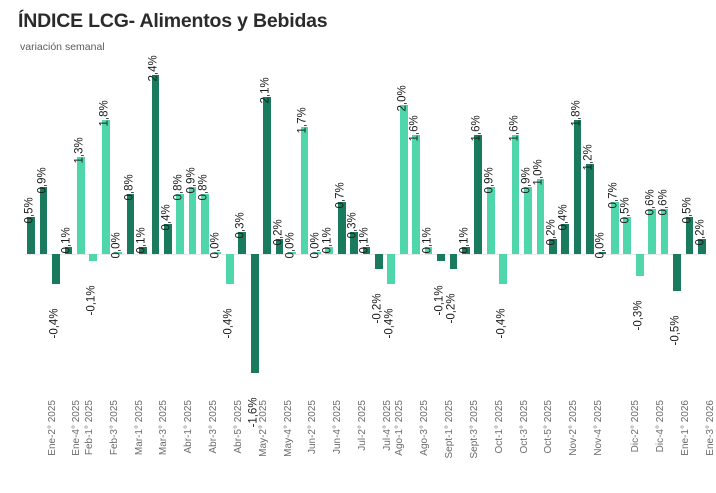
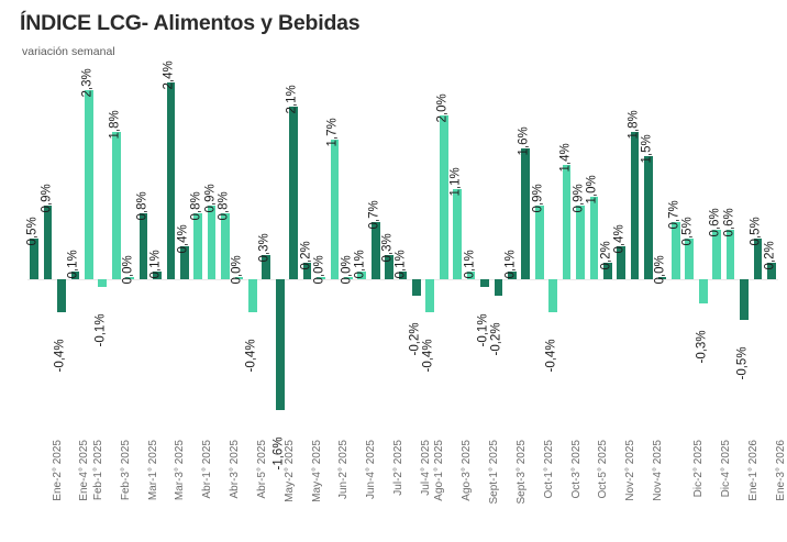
Feb-1° 2025: 1,3% -> 2,3%
Ago-3° 2025: 1,6% -> 1,1%
Oct-3° 2025: 1,6% -> 1,4%
Nov-4° 2025: 1,2% -> 1,5%
